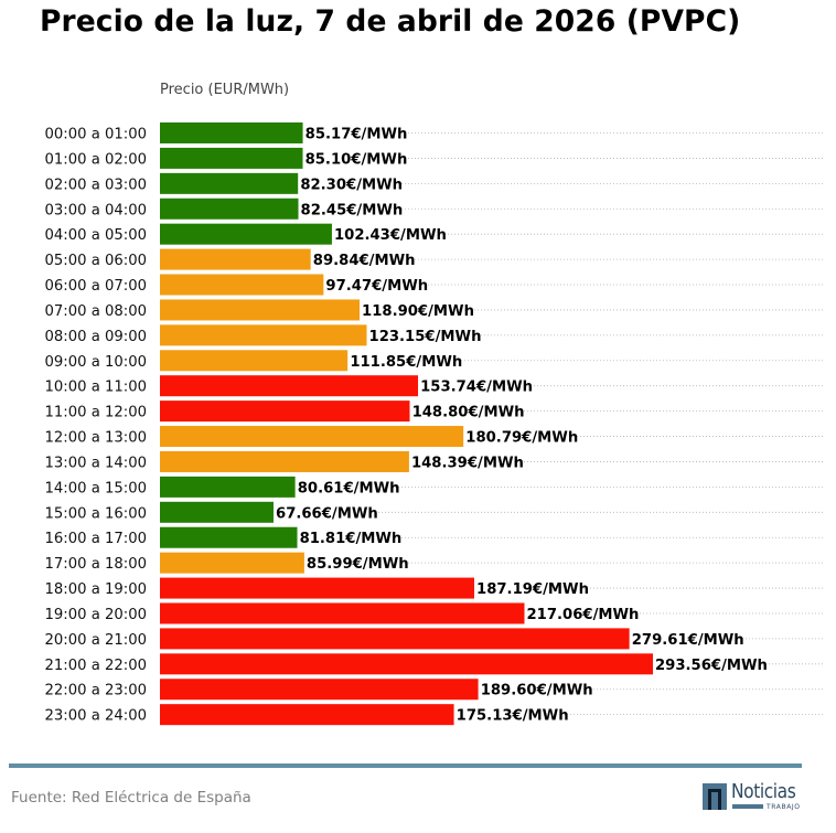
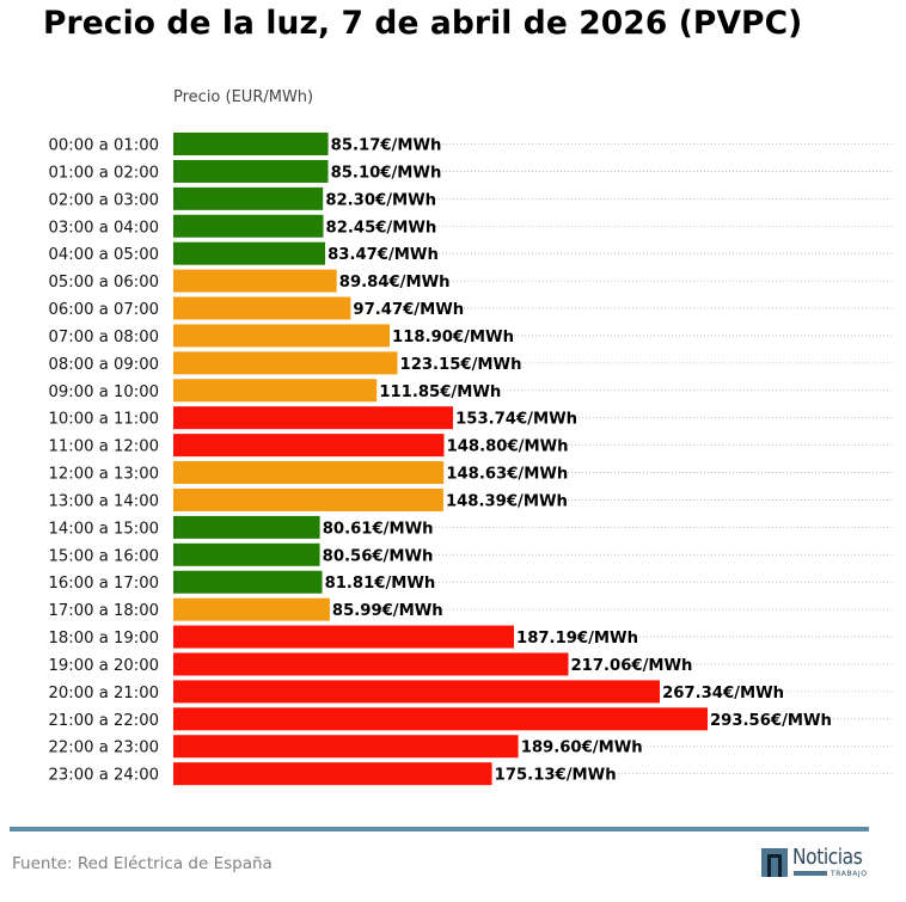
04:00 a 05:00: 102.43 -> 83.47
12:00 a 13:00: 180.79 -> 148.63
15:00 a 16:00: 67.66 -> 80.56
20:00 a 21:00: 279.61 -> 267.34
